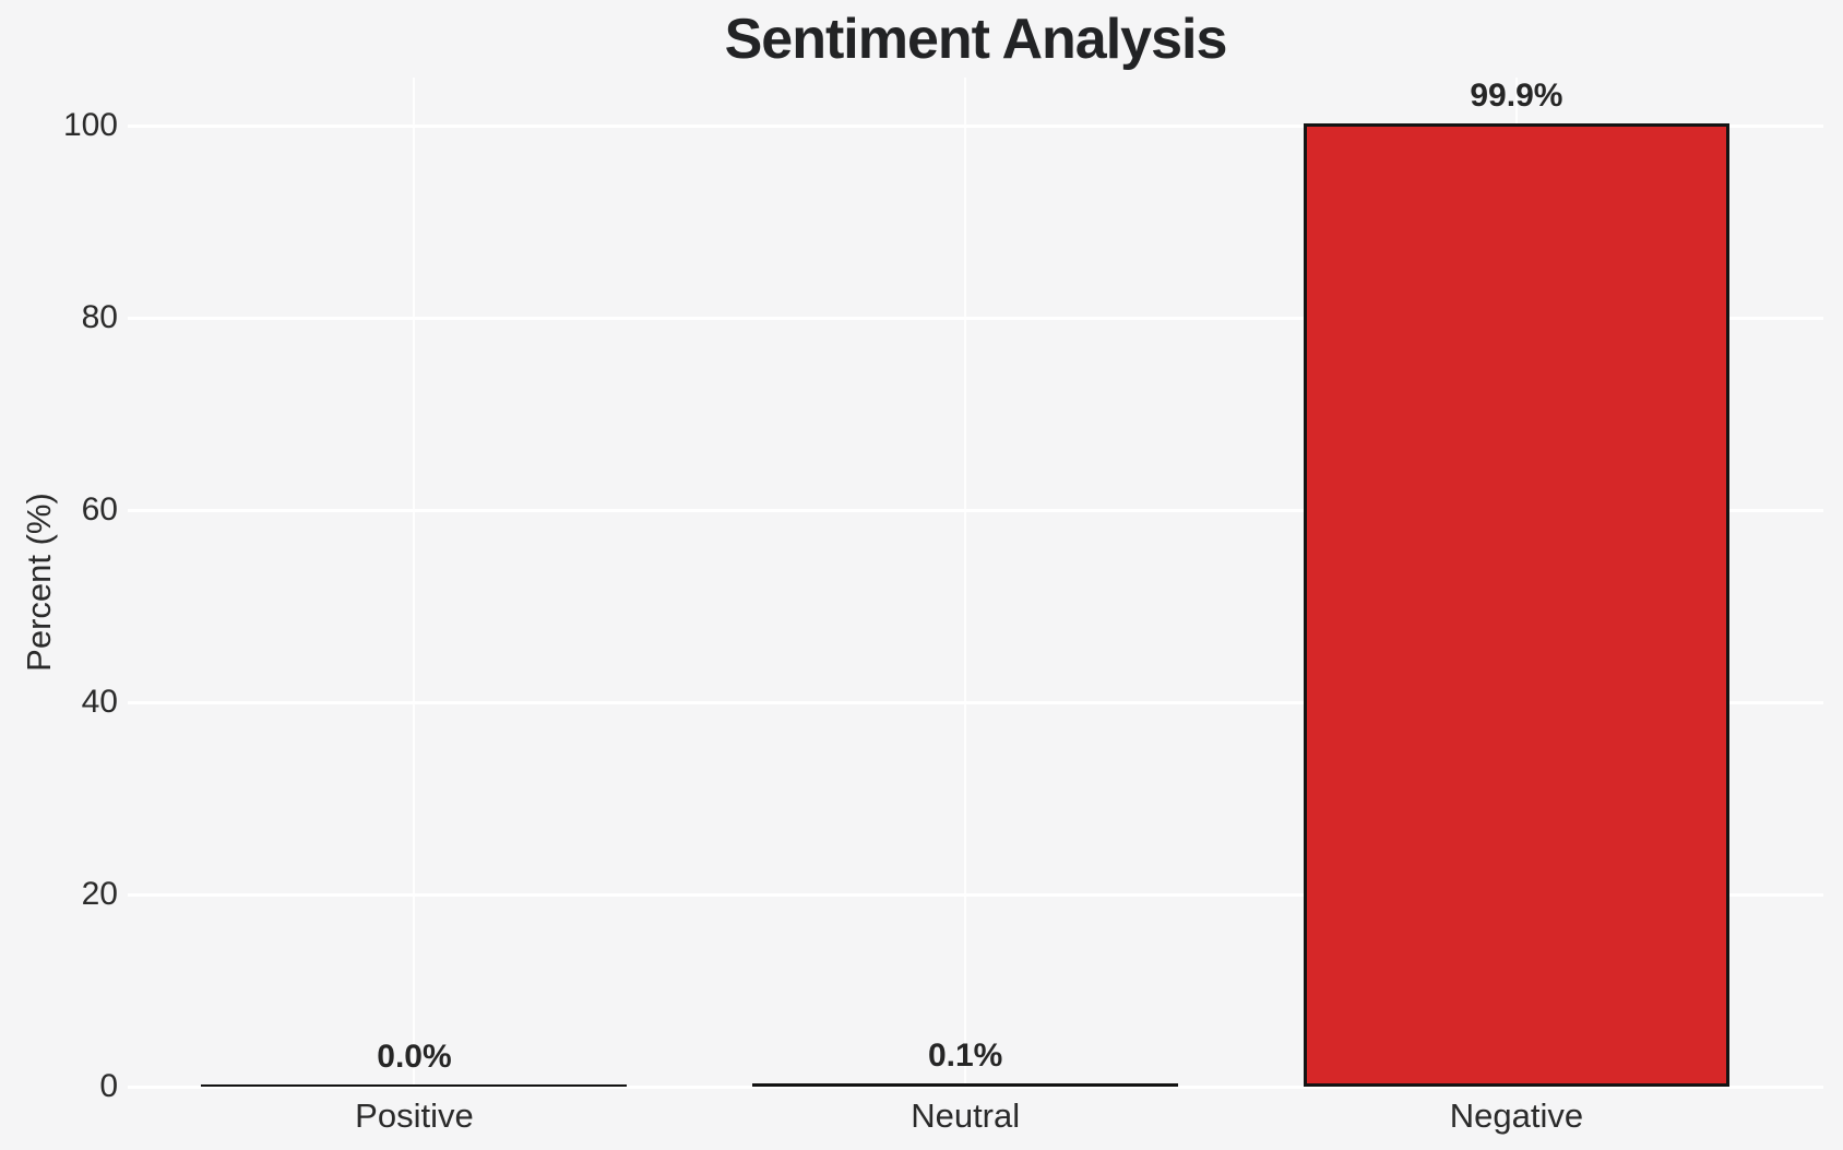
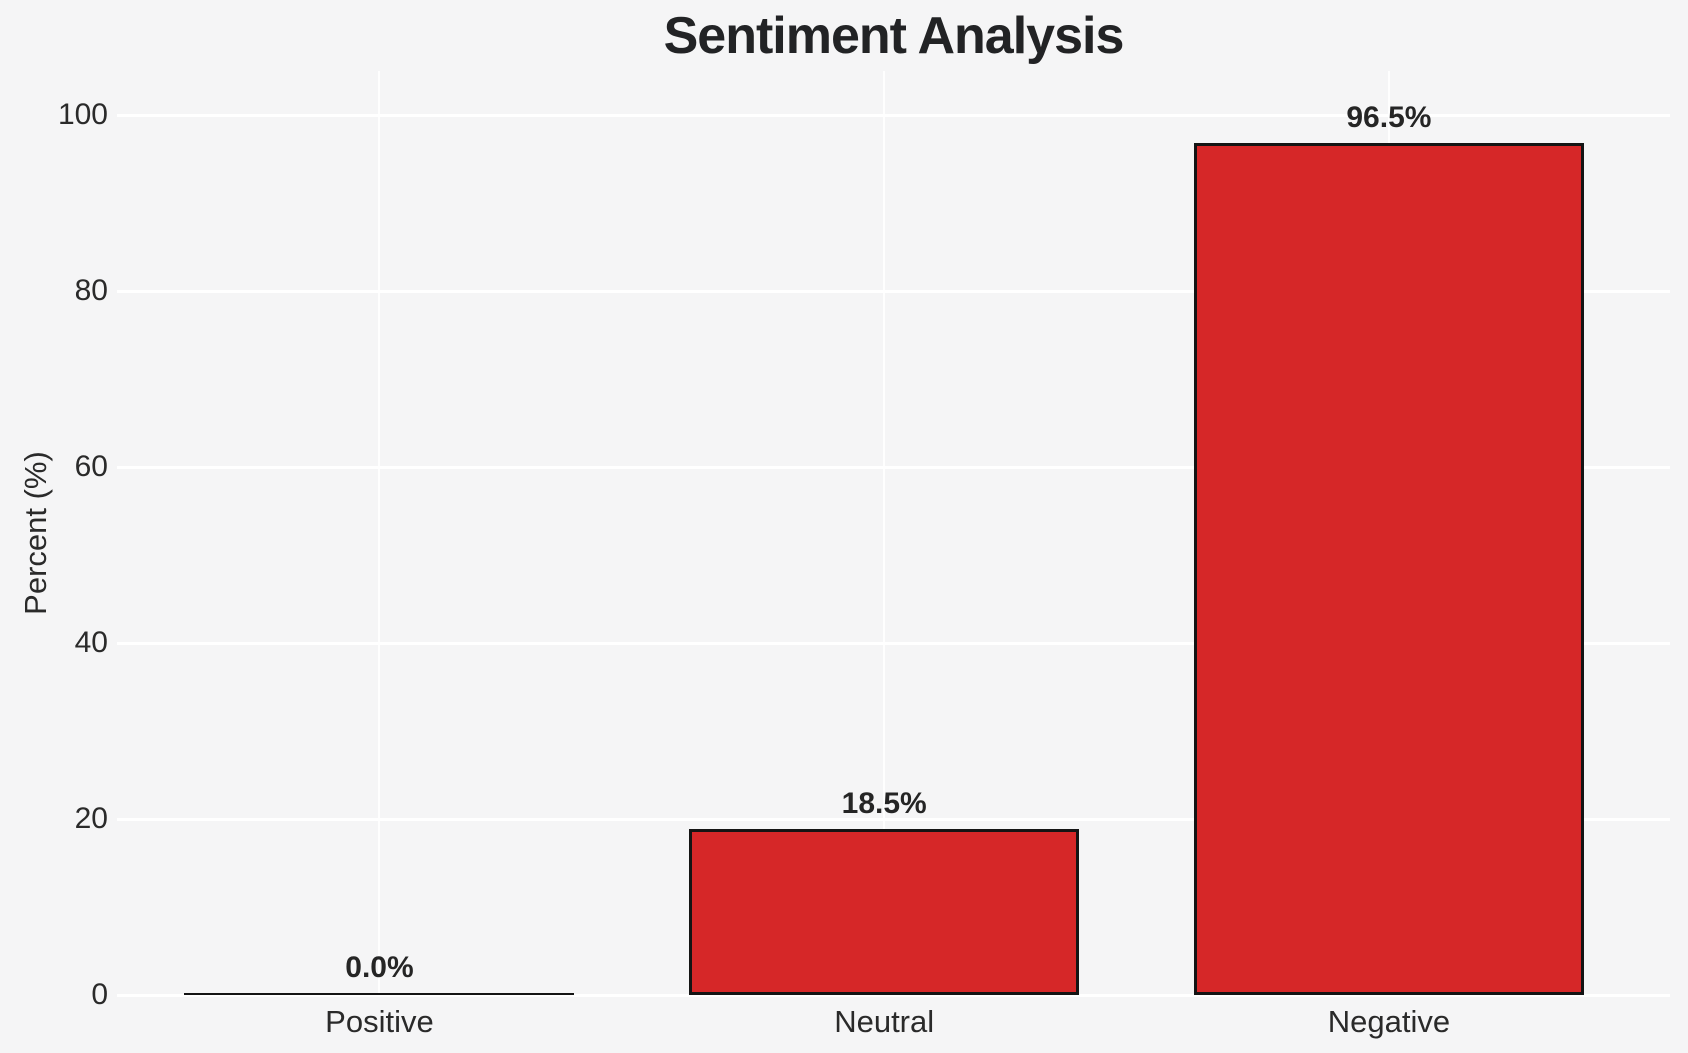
Neutral: 0.1% -> 18.5%
Negative: 99.9% -> 96.5%
